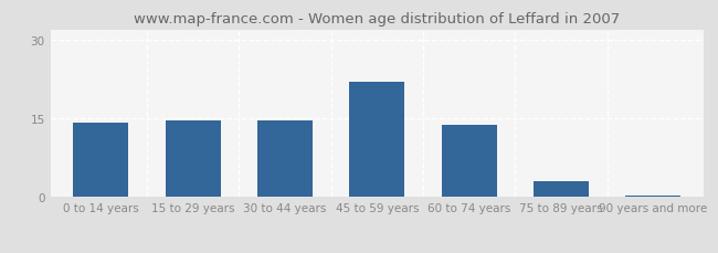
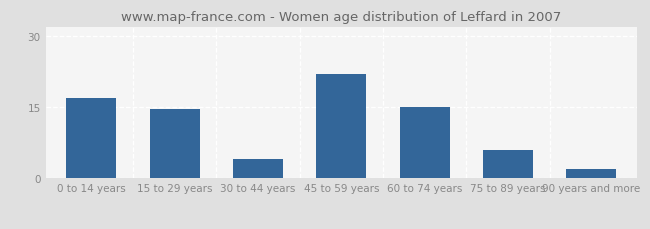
0 to 14 years: 14.3 -> 17.0
30 to 44 years: 14.7 -> 4.0
60 to 74 years: 13.7 -> 15.0
75 to 89 years: 3.0 -> 6.0
90 years and more: 0.3 -> 2.0
